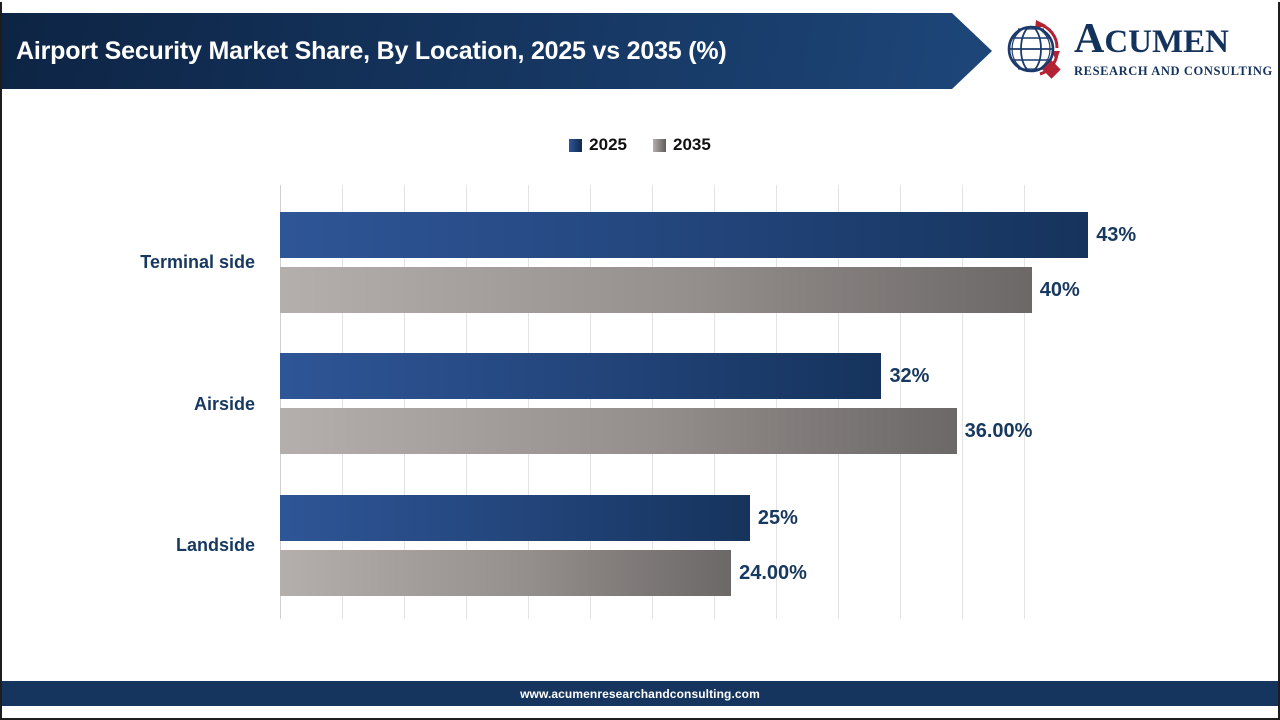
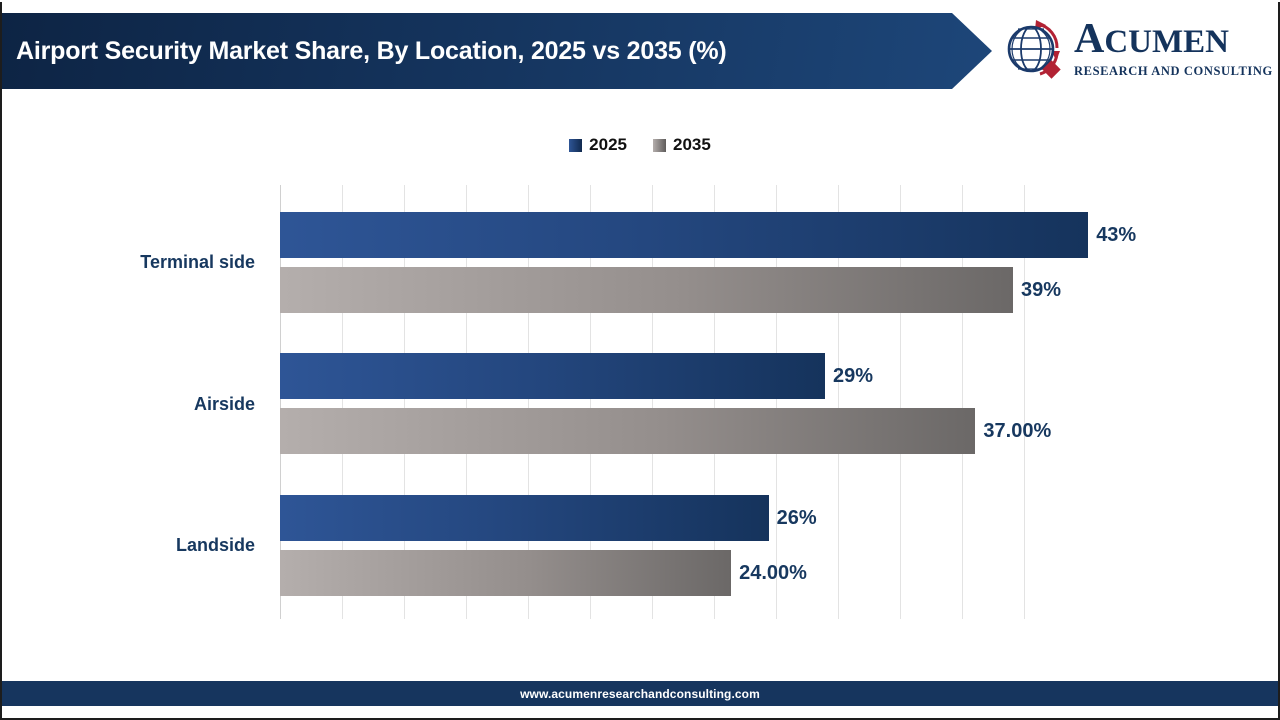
2035/Terminal side: 40% -> 39%
2025/Airside: 32% -> 29%
2035/Airside: 36.00% -> 37.00%
2025/Landside: 25% -> 26%
